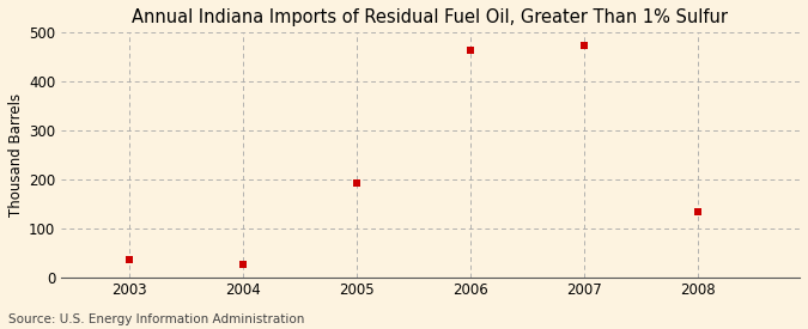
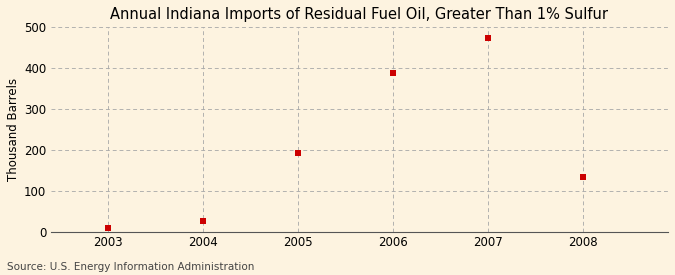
2003: 35 -> 10
2006: 465 -> 387
